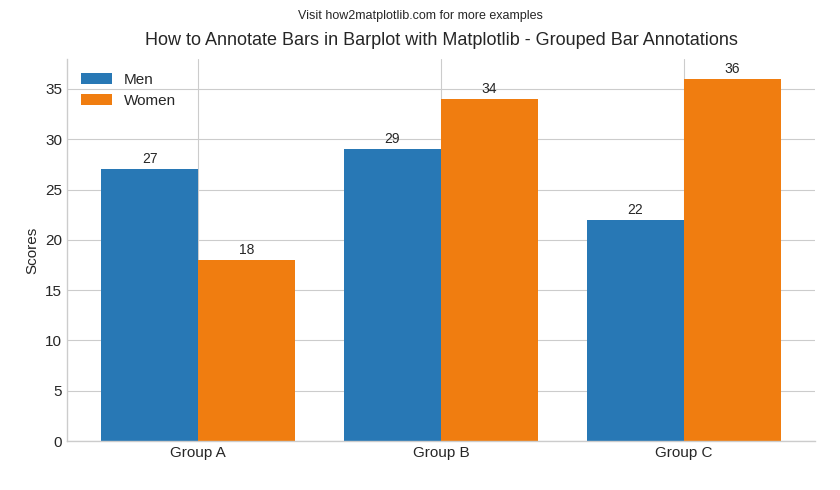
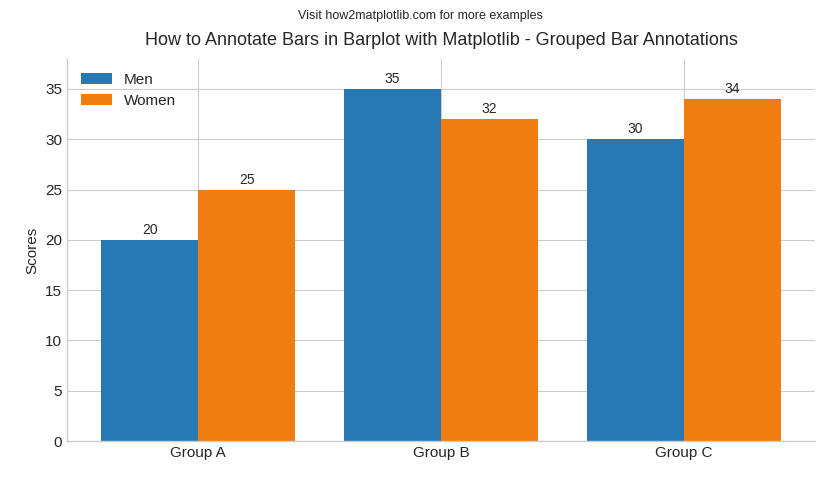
Men/Group A: 27 -> 20
Women/Group A: 18 -> 25
Men/Group B: 29 -> 35
Women/Group B: 34 -> 32
Men/Group C: 22 -> 30
Women/Group C: 36 -> 34
